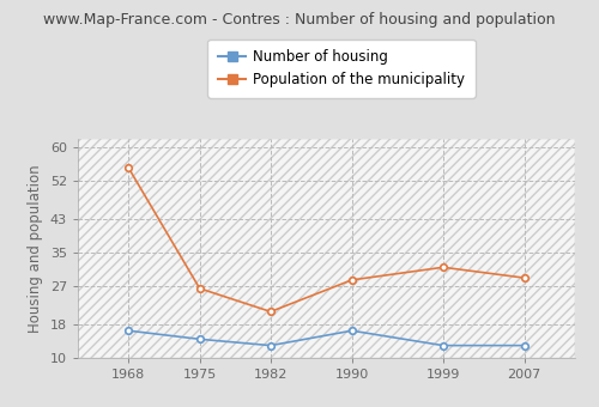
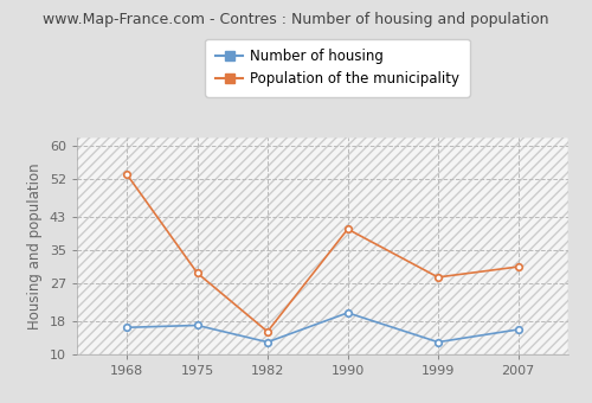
Population of the municipality/1968: 55.0 -> 53.0
Number of housing/1975: 14.5 -> 17.0
Population of the municipality/1975: 26.5 -> 29.5
Population of the municipality/1982: 21.0 -> 15.5
Number of housing/1990: 16.5 -> 20.0
Population of the municipality/1990: 28.5 -> 40.0
Population of the municipality/1999: 31.5 -> 28.5
Number of housing/2007: 13.0 -> 16.0
Population of the municipality/2007: 29.0 -> 31.0
